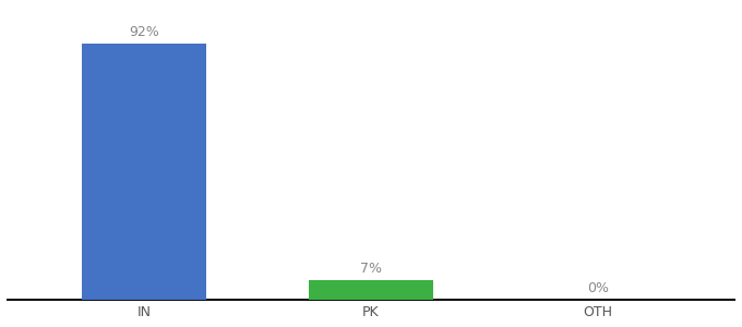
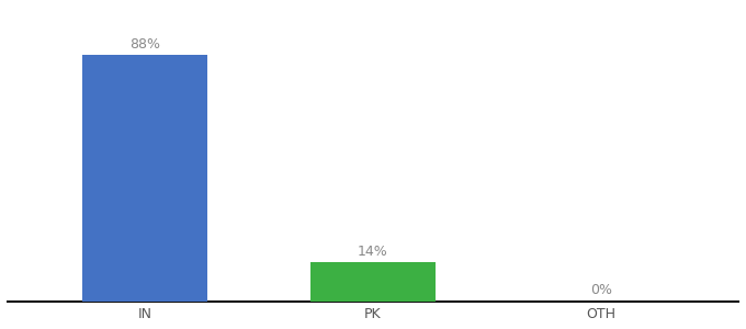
IN: 92% -> 88%
PK: 7% -> 14%
